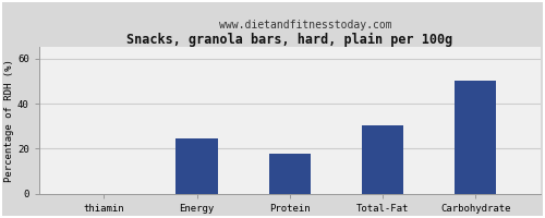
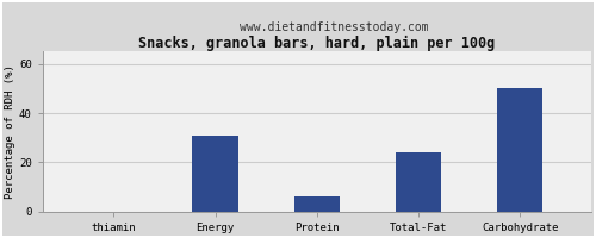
Energy: 24.5 -> 31.0
Protein: 18.0 -> 6.0
Total-Fat: 30.5 -> 24.0
